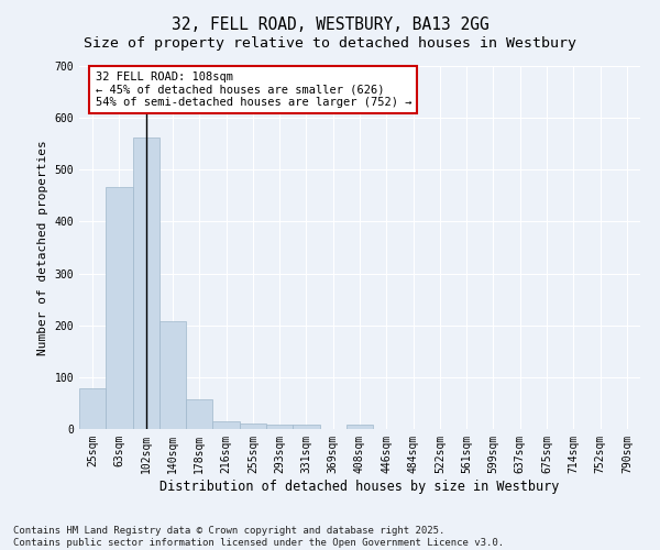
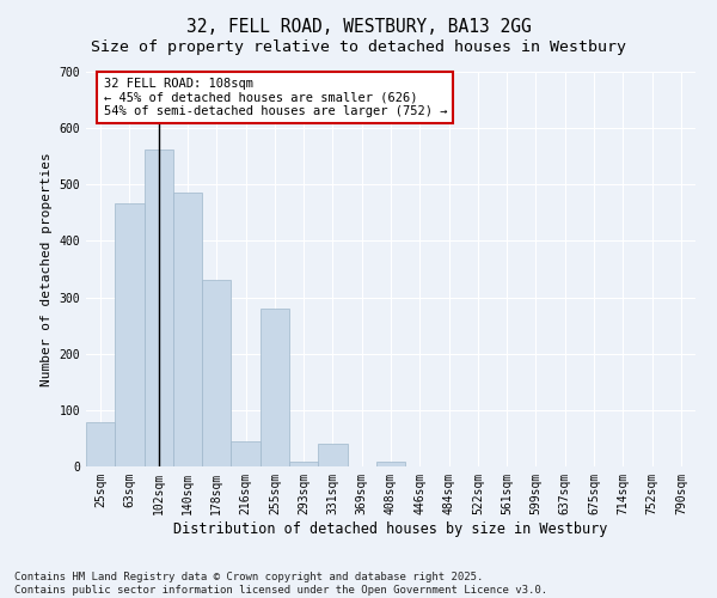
140sqm: 207 -> 485
178sqm: 57 -> 330
216sqm: 15 -> 45
255sqm: 10 -> 280
331sqm: 9 -> 40
